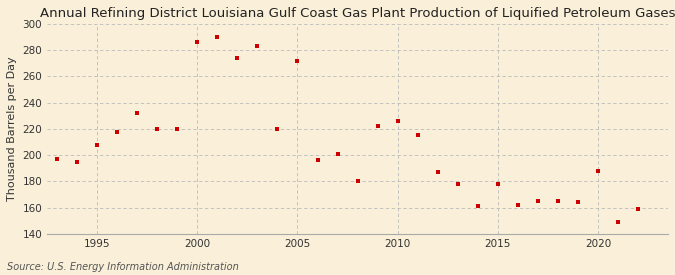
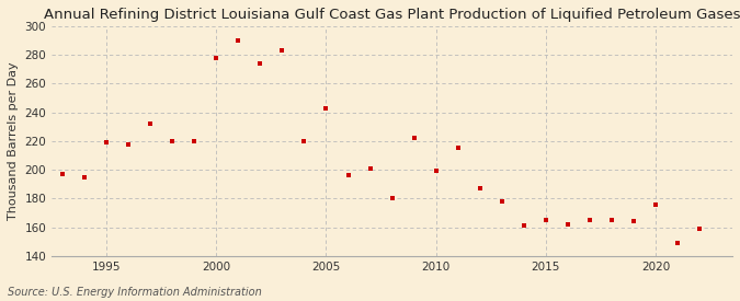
1995: 208 -> 219
2000: 286 -> 278
2005: 272 -> 243
2010: 226 -> 199
2015: 178 -> 165
2020: 188 -> 176
